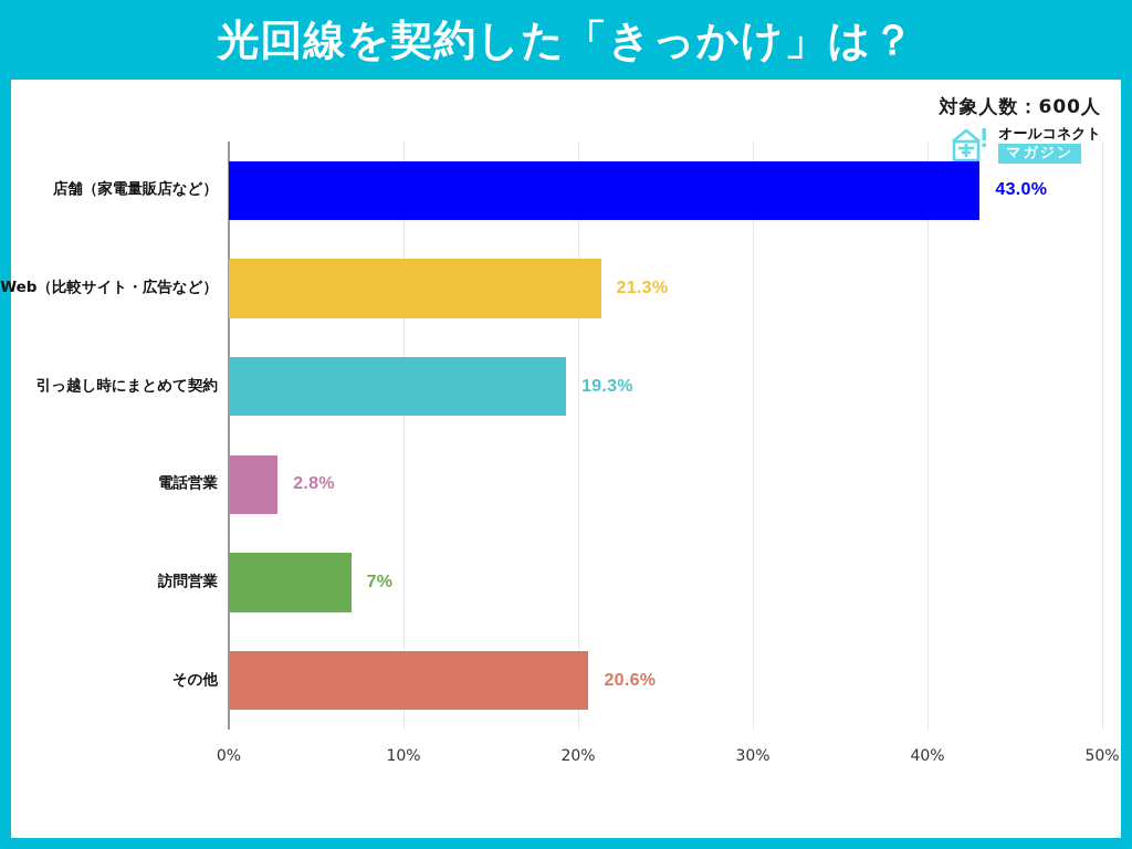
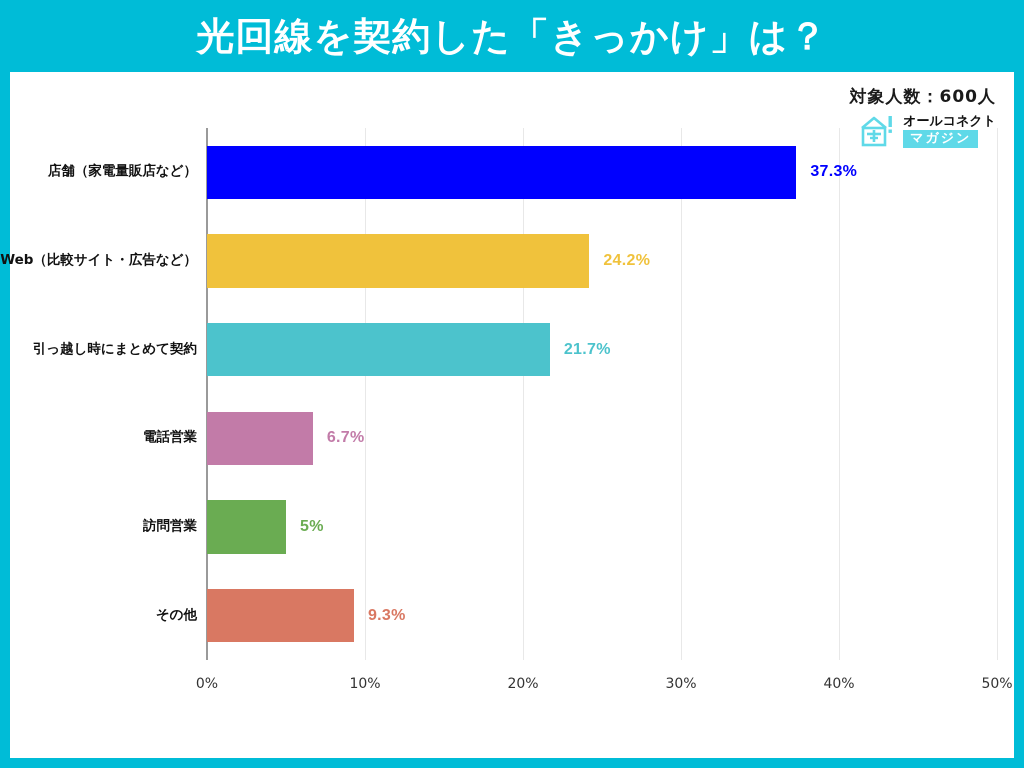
店舗（家電量販店など）: 43.0% -> 37.3%
Web（比較サイト・広告など）: 21.3% -> 24.2%
引っ越し時にまとめて契約: 19.3% -> 21.7%
電話営業: 2.8% -> 6.7%
訪問営業: 7% -> 5%
その他: 20.6% -> 9.3%
